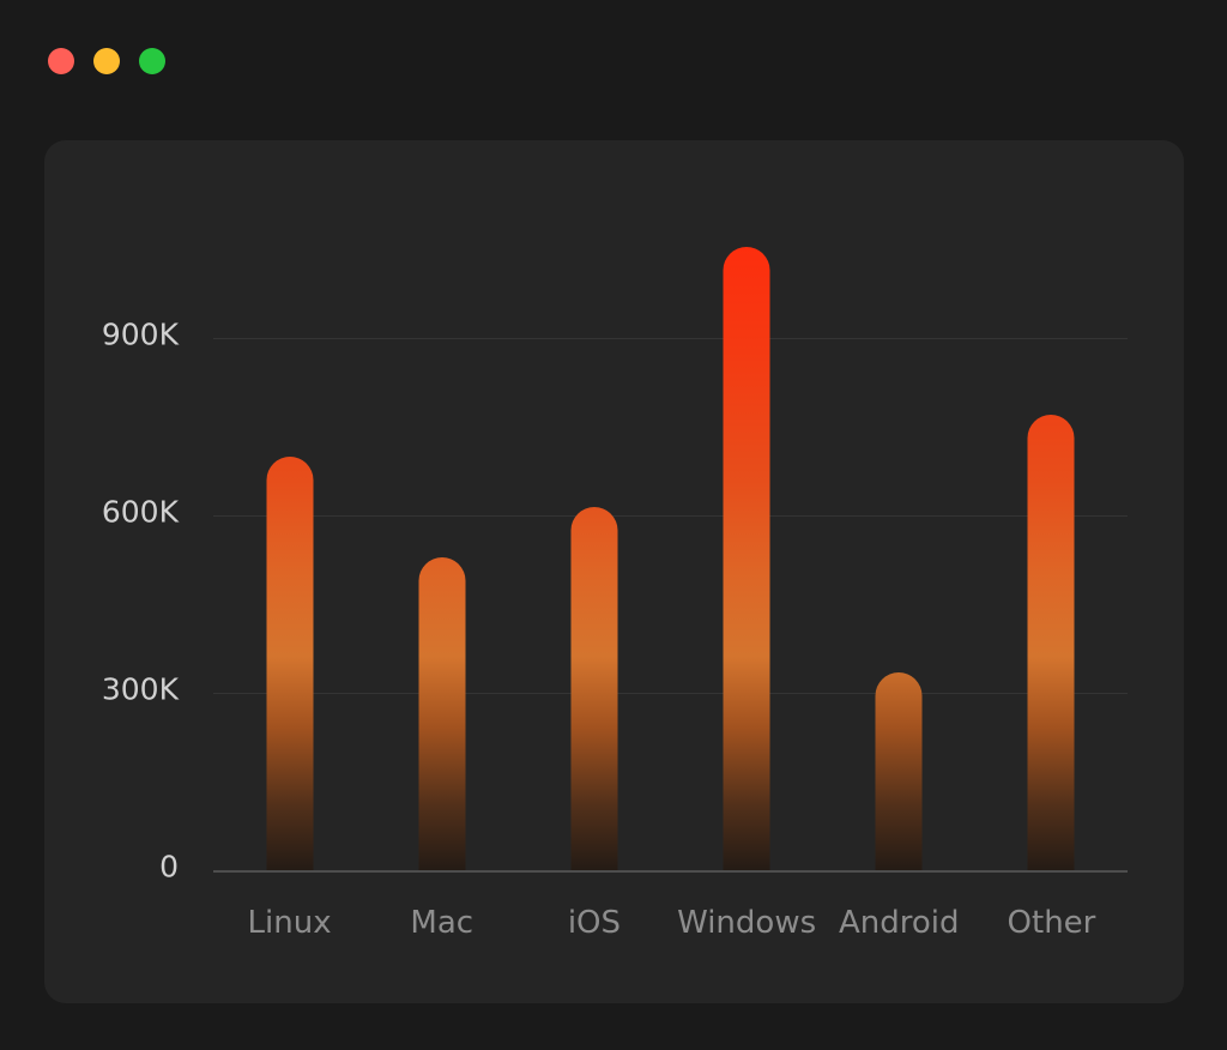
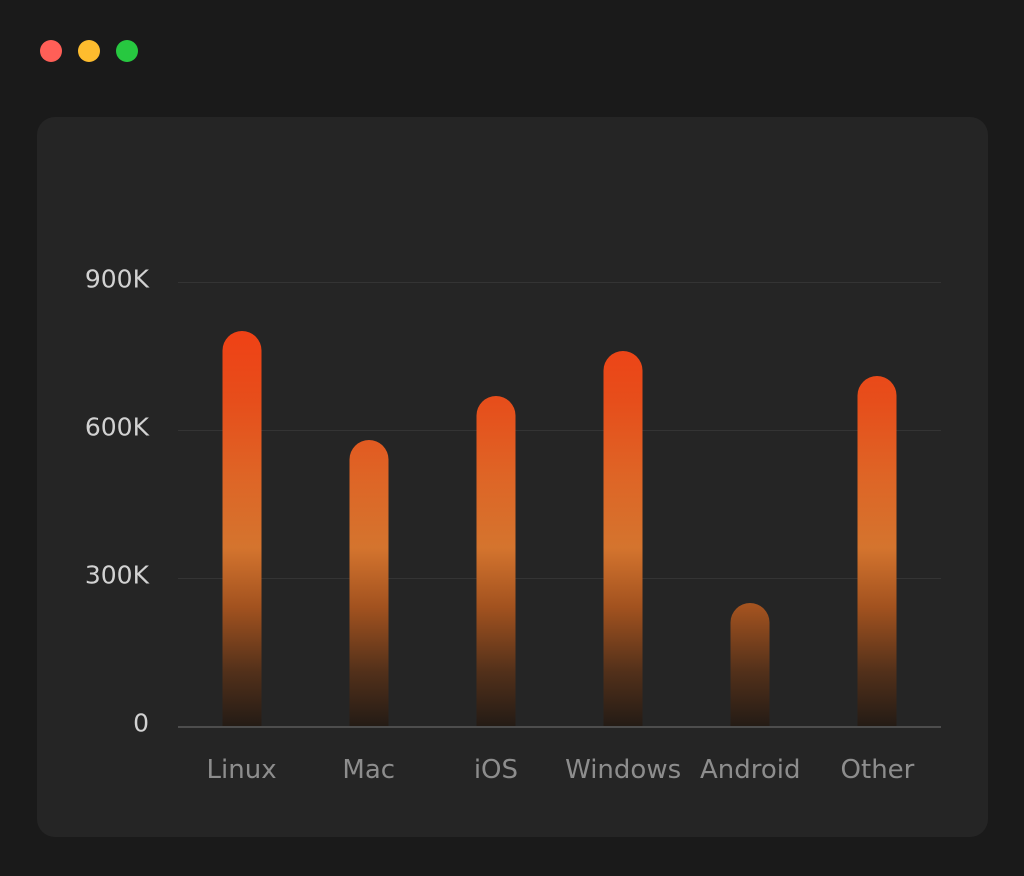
Linux: 700K -> 800K
Mac: 530K -> 580K
iOS: 620K -> 670K
Windows: 1060K -> 760K
Android: 340K -> 250K
Other: 770K -> 710K
